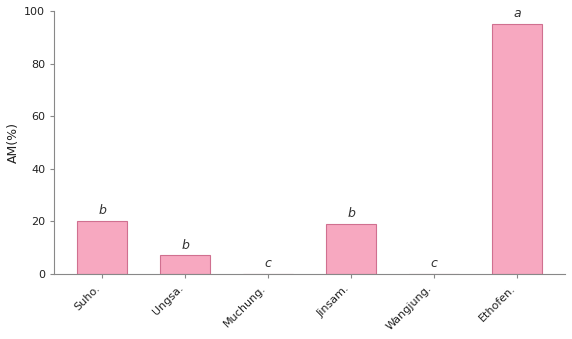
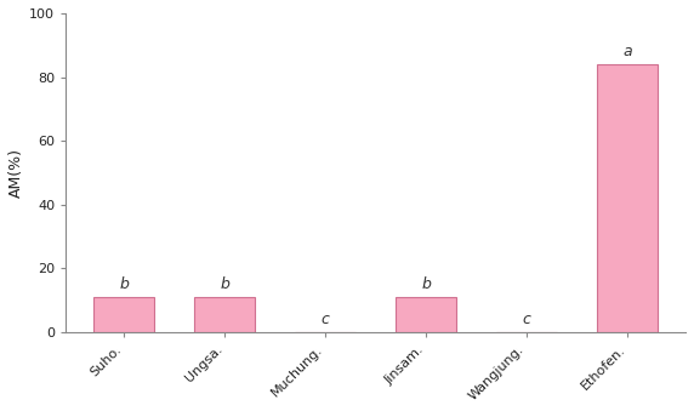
Suho.: 20 -> 11
Ungsa.: 7 -> 11
Jinsam.: 19 -> 11
Ethofen.: 95 -> 84
